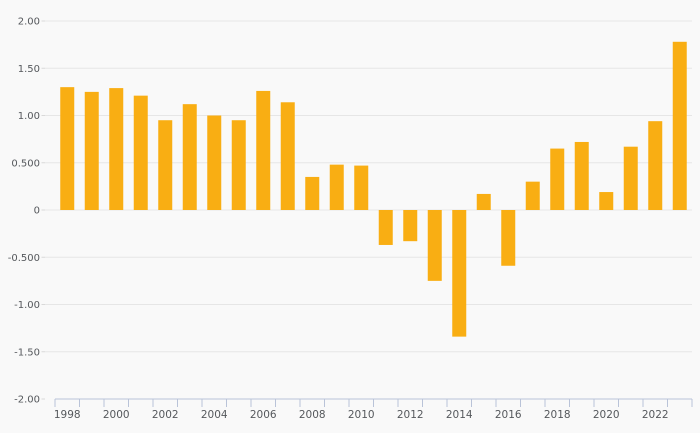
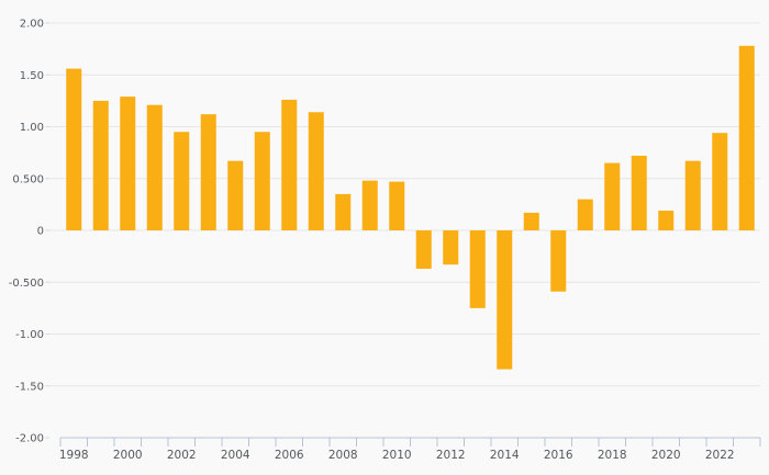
1998: 1.3 -> 1.6
2004: 1.0 -> 0.7
